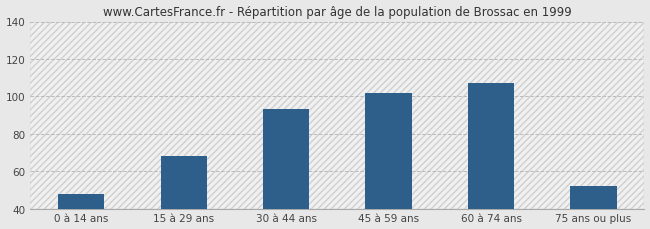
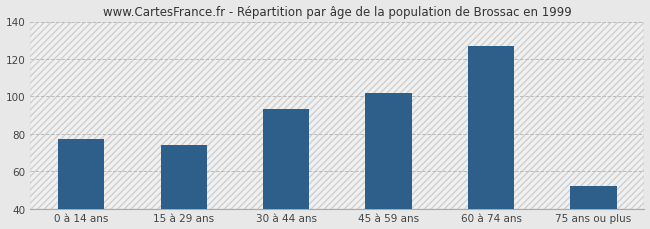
0 à 14 ans: 48 -> 77
15 à 29 ans: 68 -> 74
60 à 74 ans: 107 -> 127
